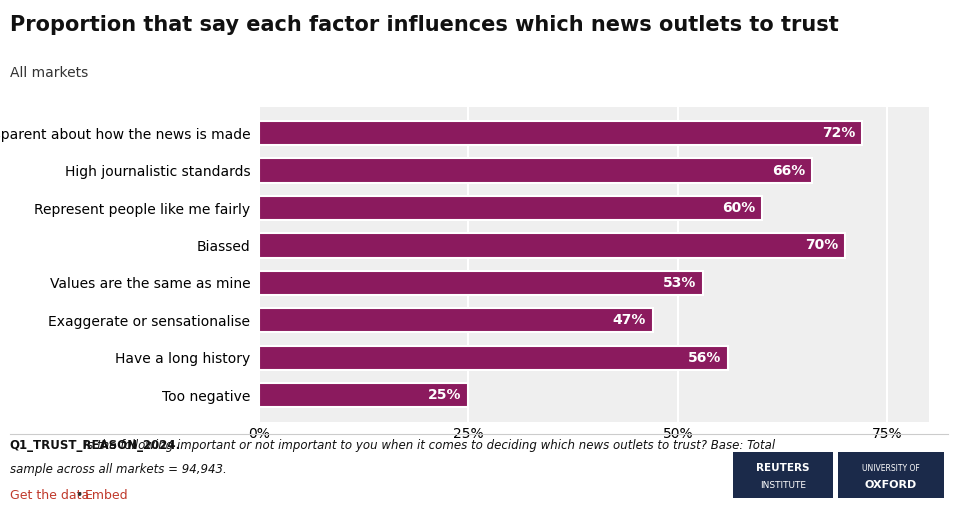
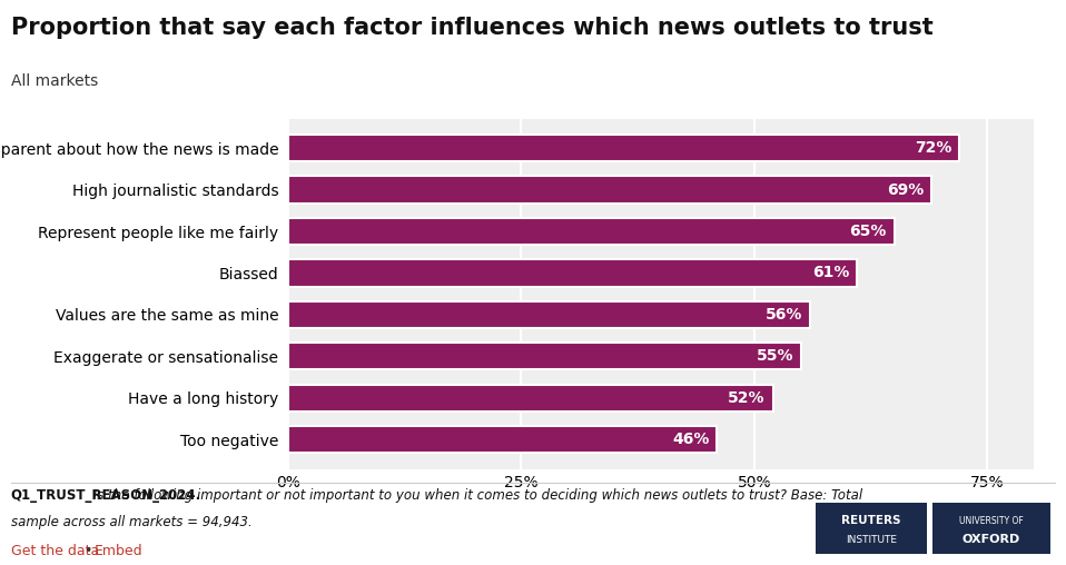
High journalistic standards: 66% -> 69%
Represent people like me fairly: 60% -> 65%
Biassed: 70% -> 61%
Values are the same as mine: 53% -> 56%
Exaggerate or sensationalise: 47% -> 55%
Have a long history: 56% -> 52%
Too negative: 25% -> 46%
